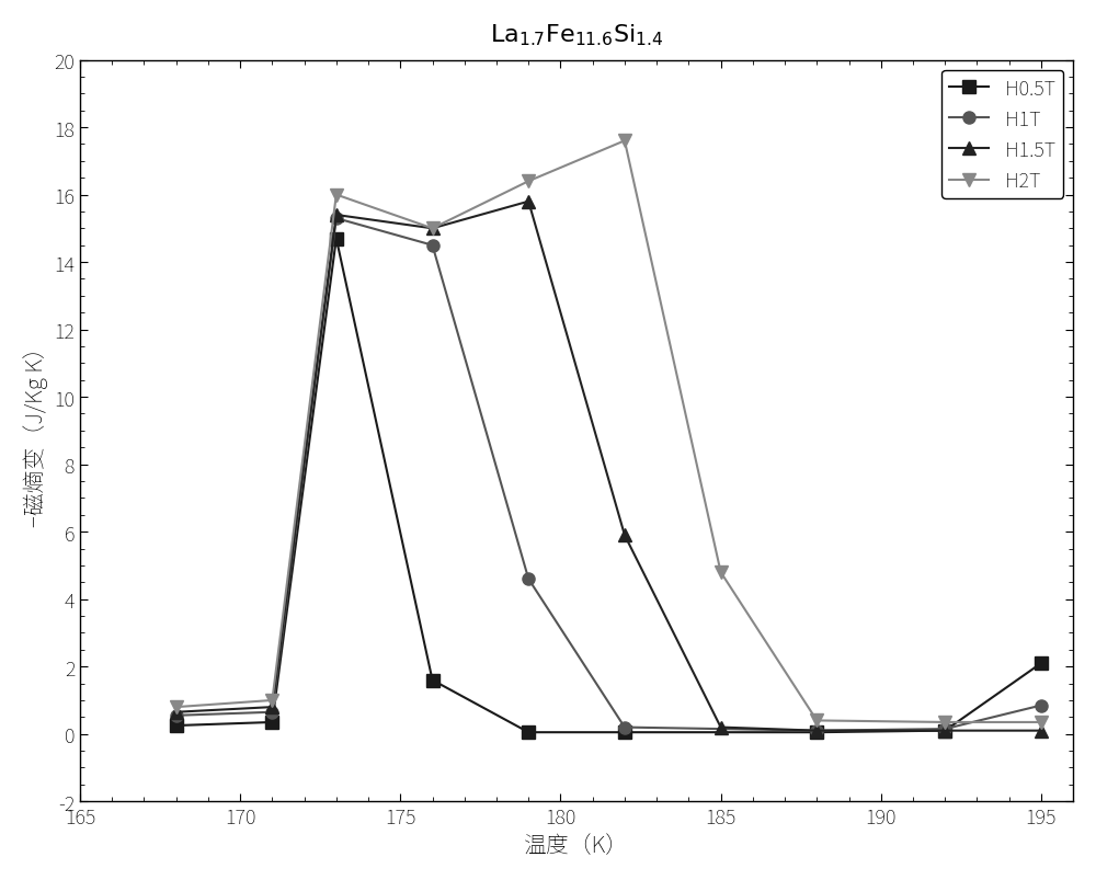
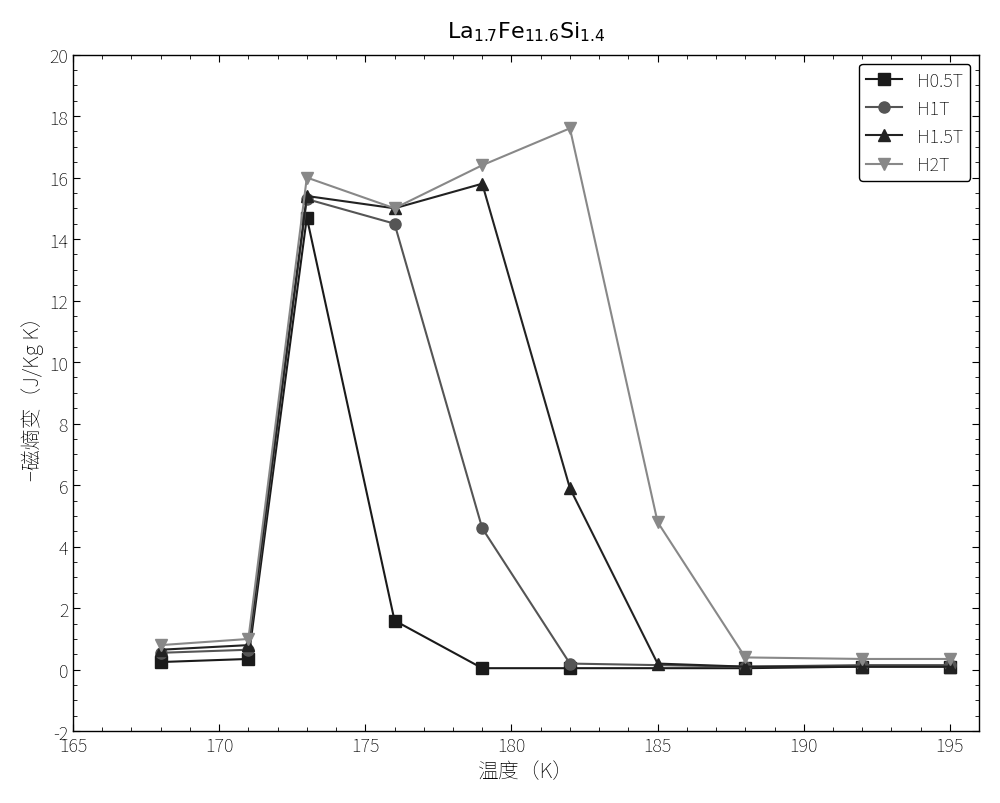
H0.5T/195: 2.10 -> 0.10
H1T/195: 0.85 -> 0.15
